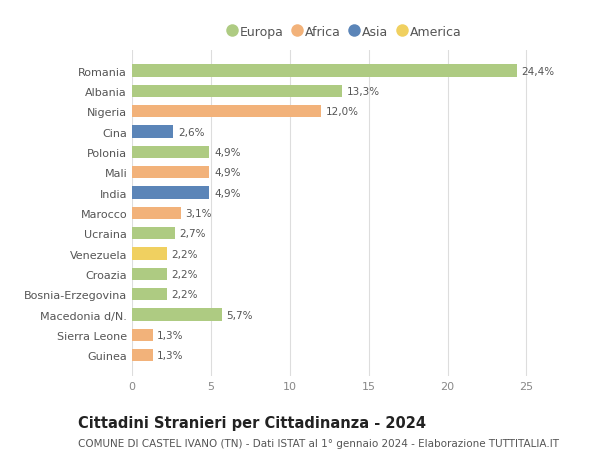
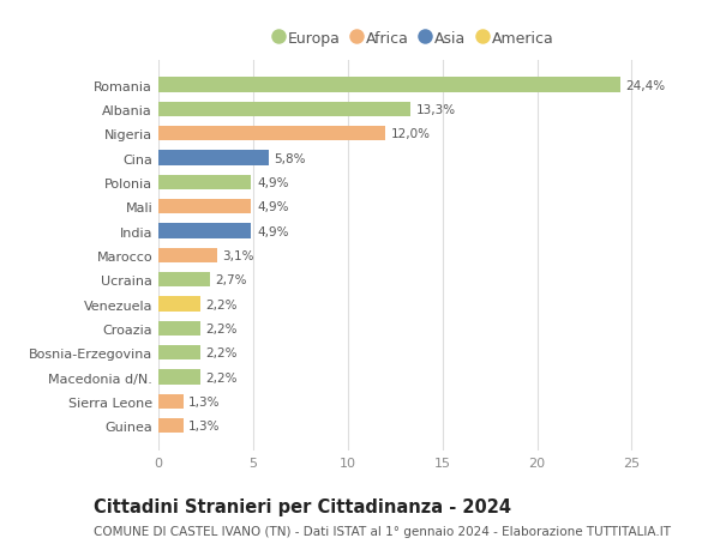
Cina: 2,6% -> 5,8%
Macedonia d/N.: 5,7% -> 2,2%
